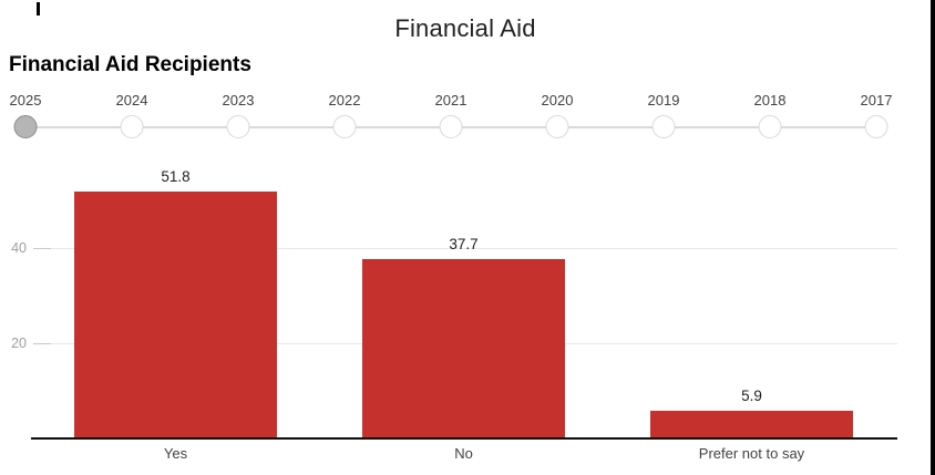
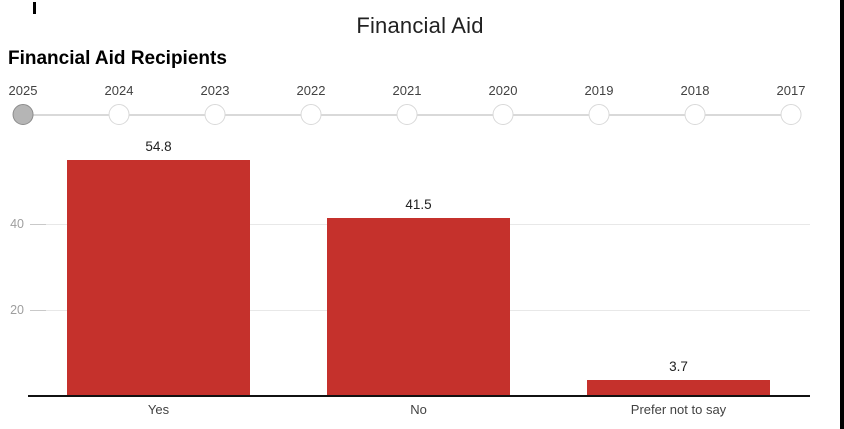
Yes: 51.8 -> 54.8
No: 37.7 -> 41.5
Prefer not to say: 5.9 -> 3.7
